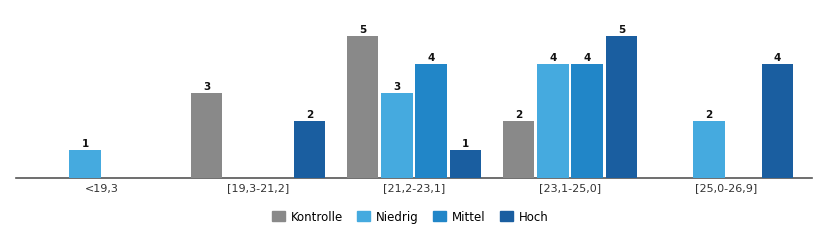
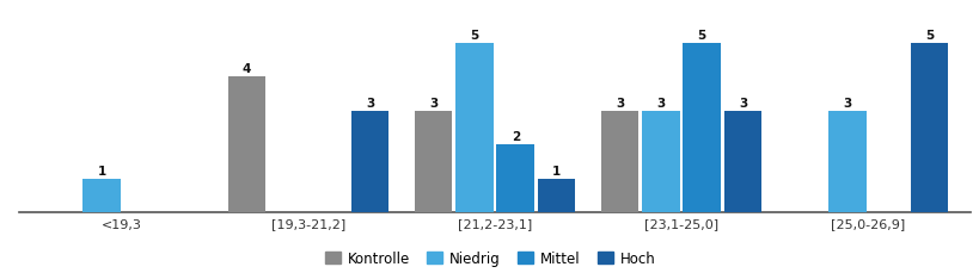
Kontrolle/[19,3-21,2]: 3 -> 4
Hoch/[19,3-21,2]: 2 -> 3
Kontrolle/[21,2-23,1]: 5 -> 3
Niedrig/[21,2-23,1]: 3 -> 5
Mittel/[21,2-23,1]: 4 -> 2
Kontrolle/[23,1-25,0]: 2 -> 3
Niedrig/[23,1-25,0]: 4 -> 3
Mittel/[23,1-25,0]: 4 -> 5
Hoch/[23,1-25,0]: 5 -> 3
Niedrig/[25,0-26,9]: 2 -> 3
Hoch/[25,0-26,9]: 4 -> 5
